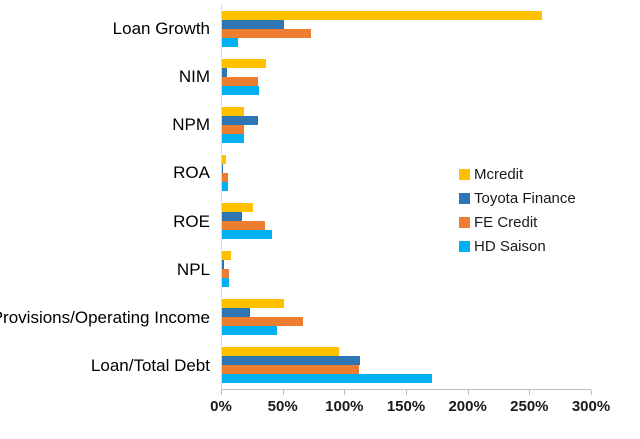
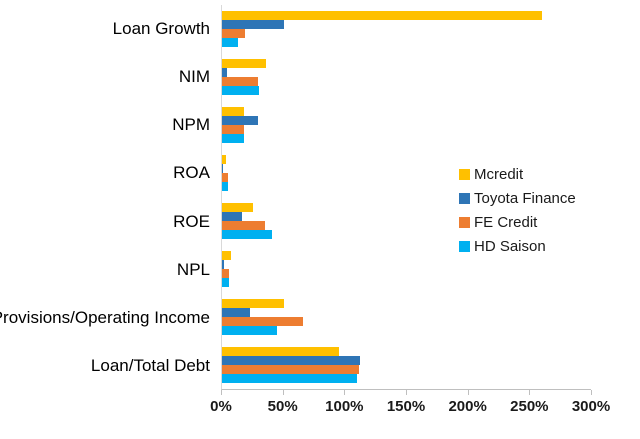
FE Credit/Loan Growth: 72% -> 19%
HD Saison/Loan/Total Debt: 171% -> 110%
